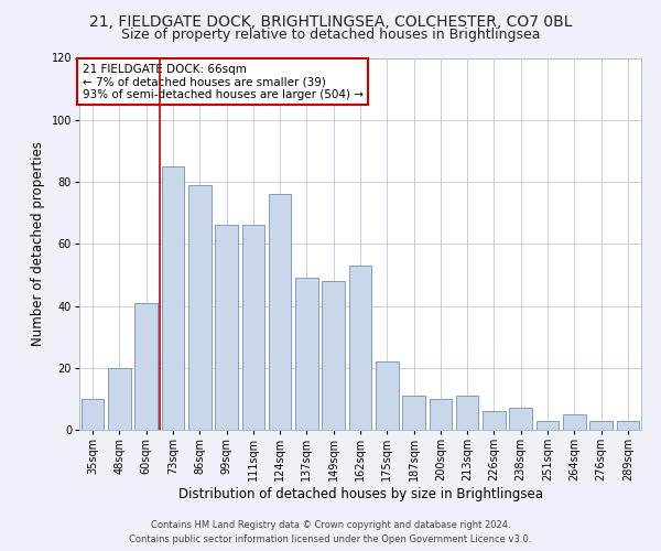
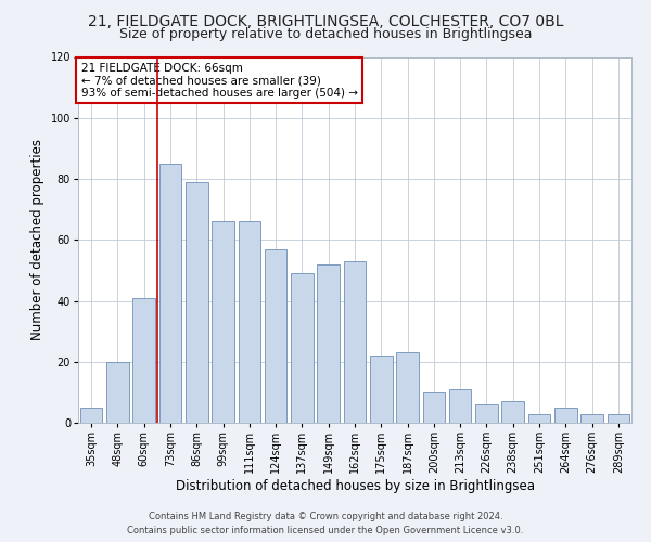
35sqm: 10 -> 5
124sqm: 76 -> 57
149sqm: 48 -> 52
187sqm: 11 -> 23
